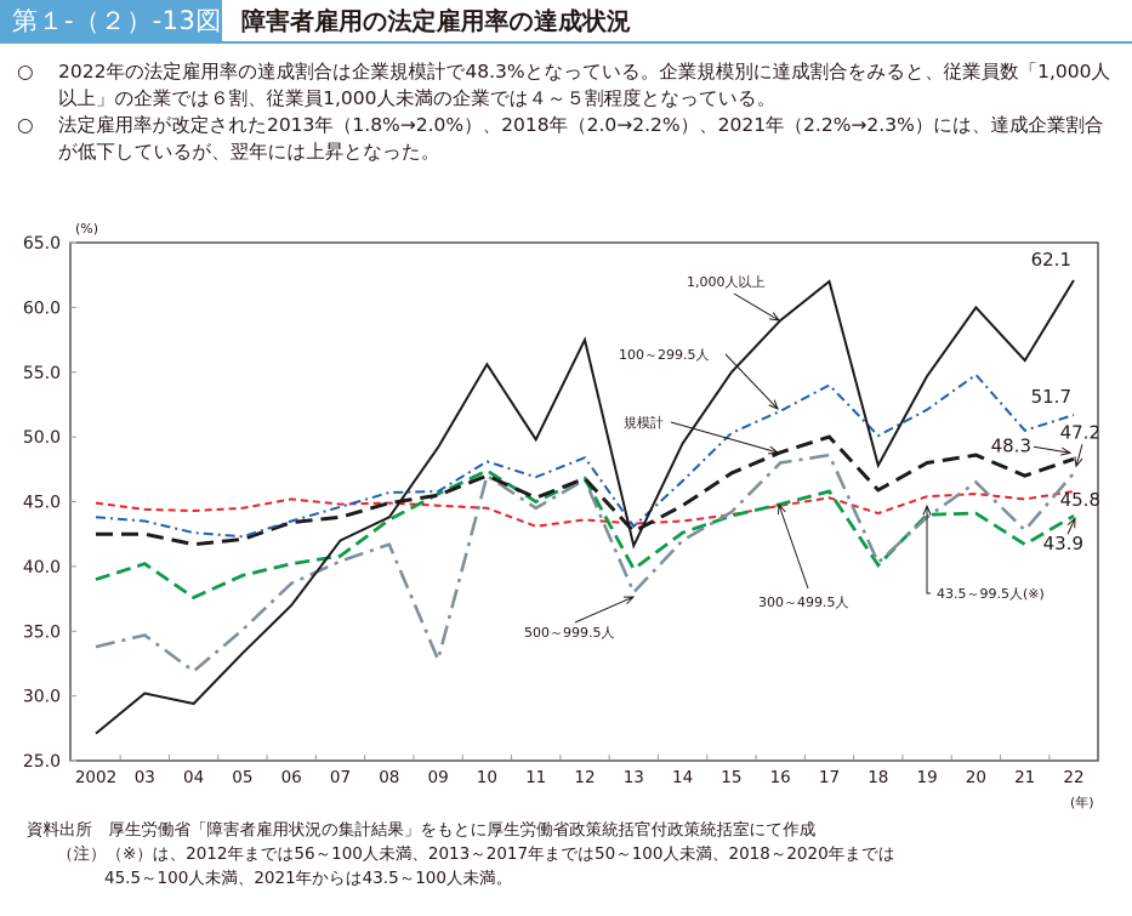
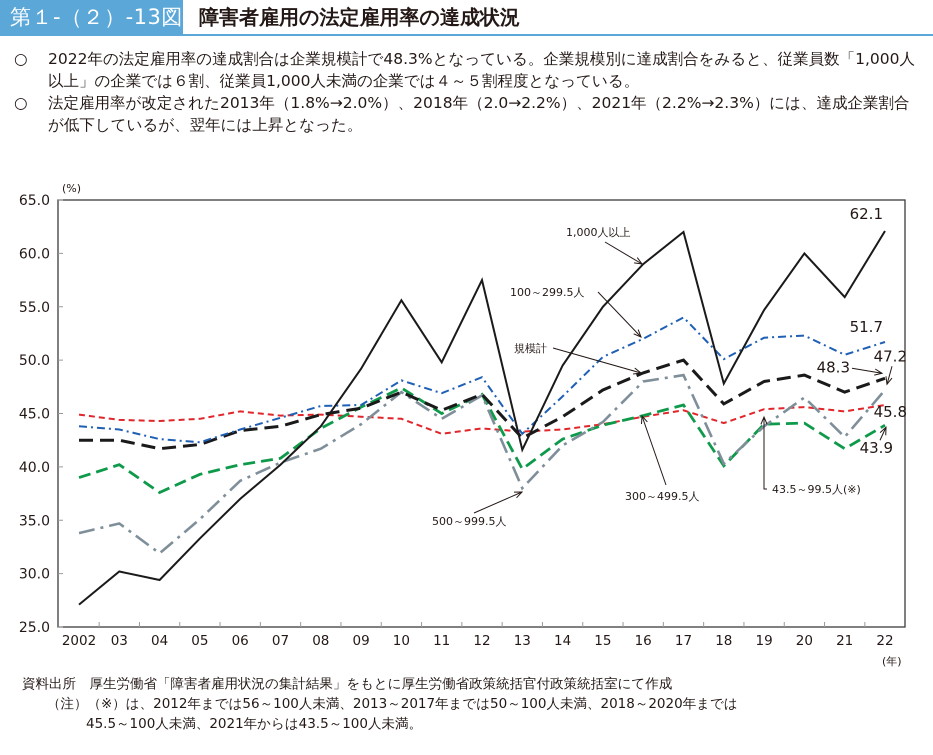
1,000人以上/07: 42.0 -> 40.2
500～999.5人/09: 32.8 -> 44.0
100～299.5人/20: 54.8 -> 52.3
